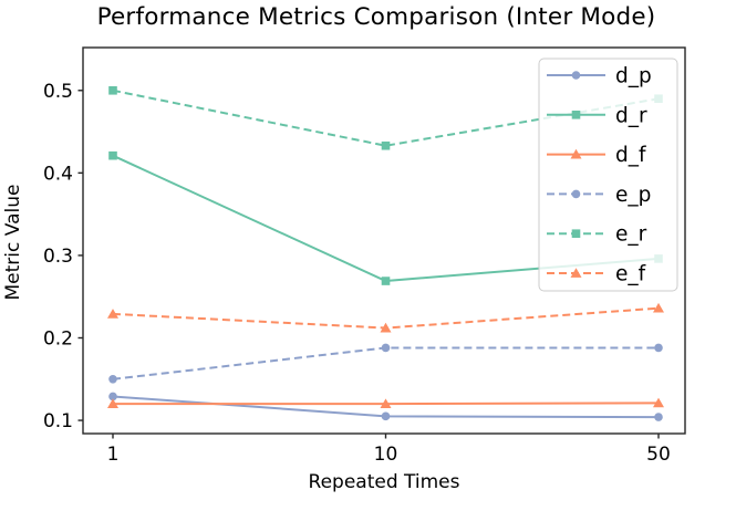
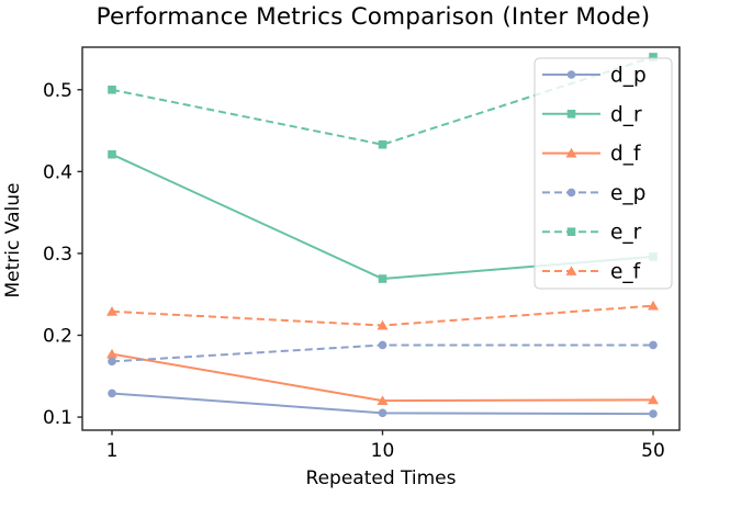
d_f/1: 0.12 -> 0.18
e_p/1: 0.15 -> 0.17
e_r/50: 0.49 -> 0.54
